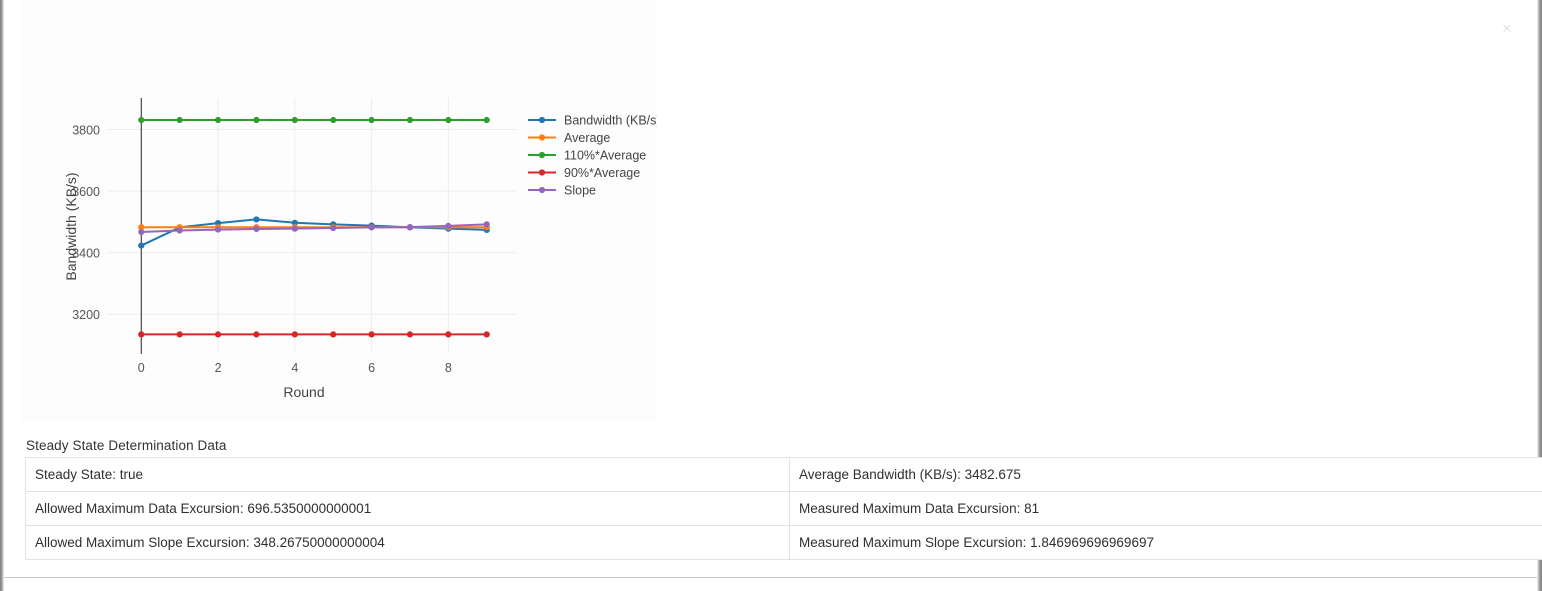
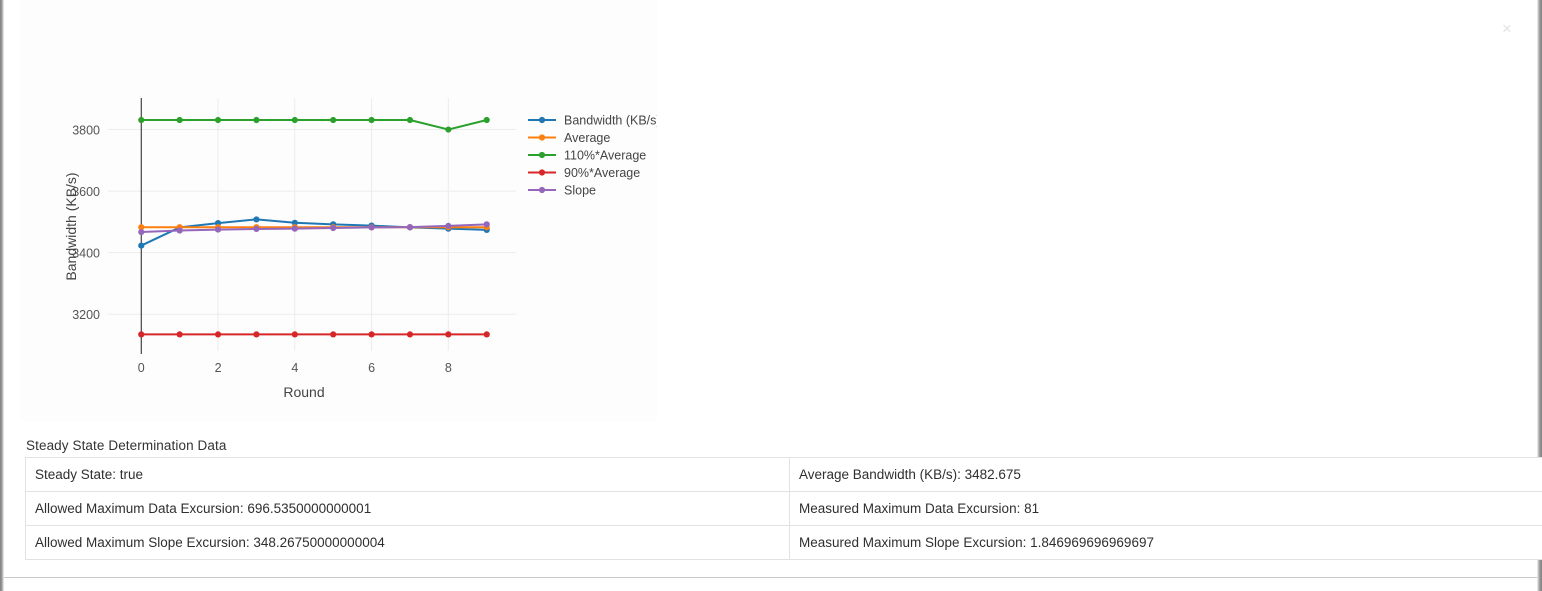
110%*Average/8: 3830 -> 3800
